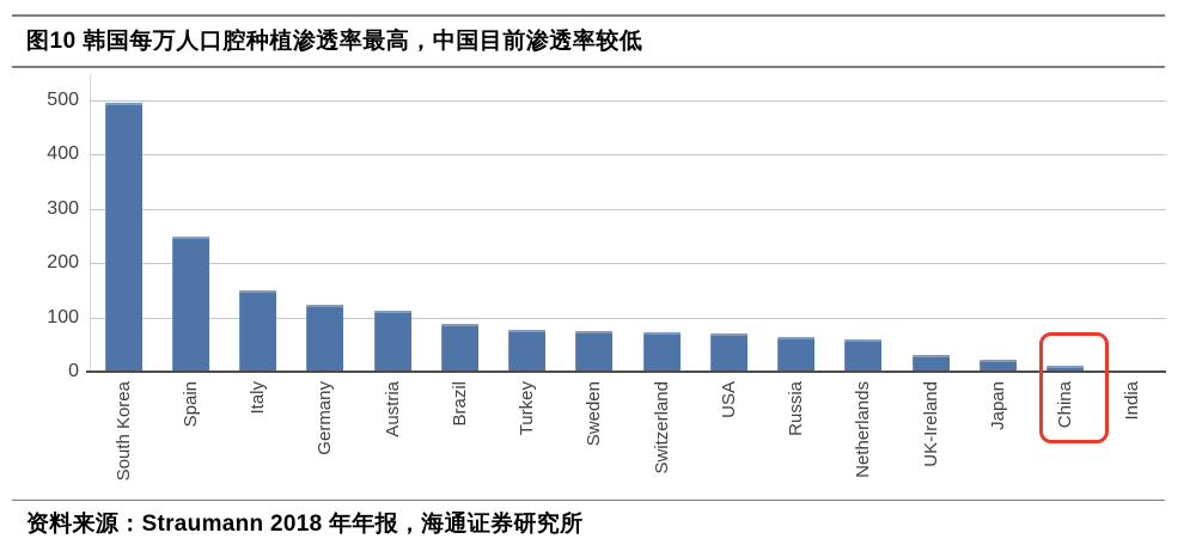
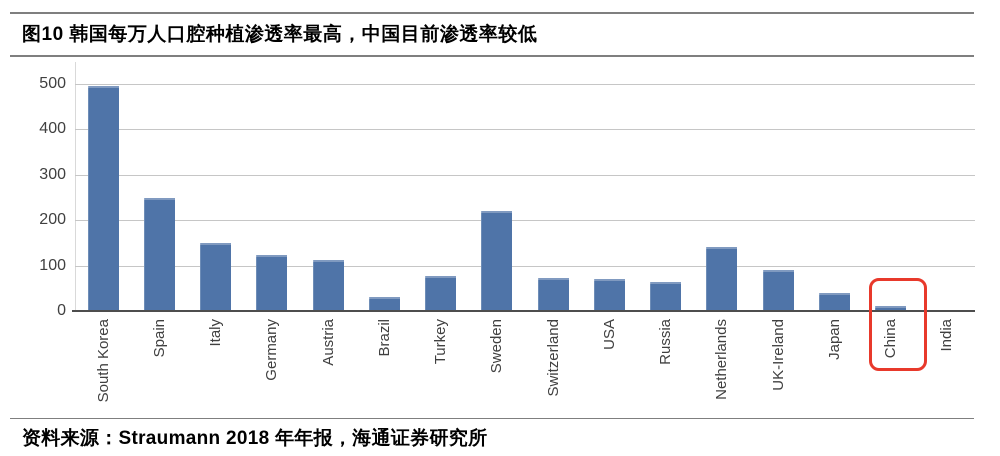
Brazil: 90 -> 30
Sweden: 80 -> 220
Netherlands: 60 -> 140
UK-Ireland: 30 -> 90
Japan: 20 -> 40
